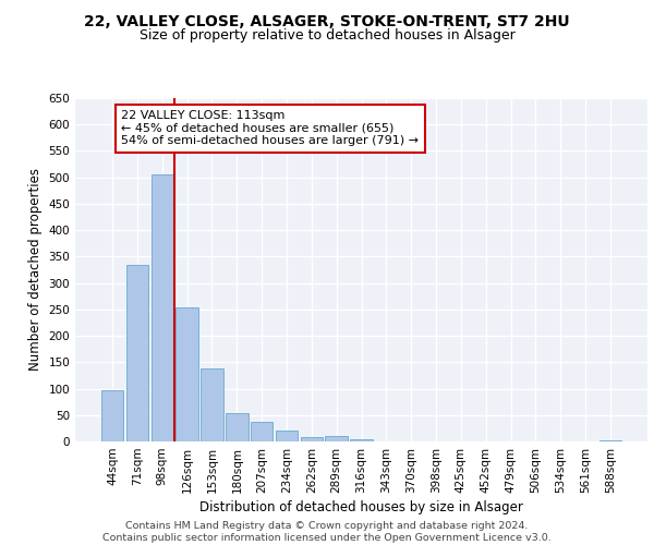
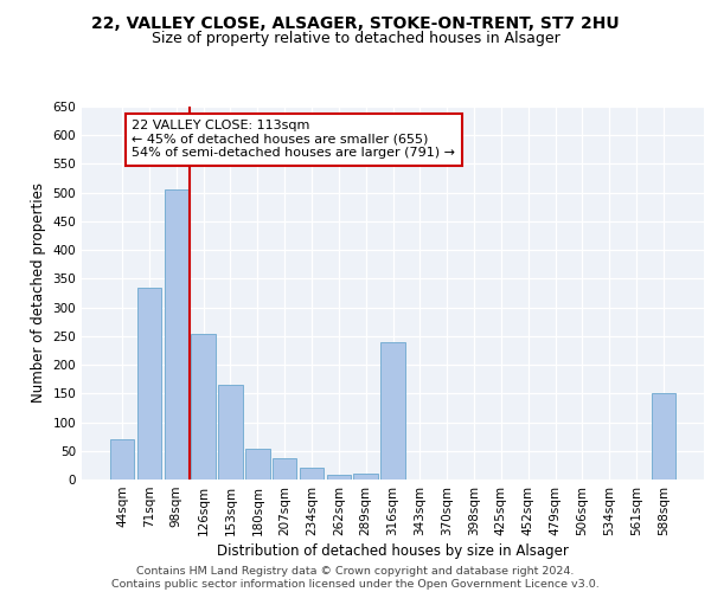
44sqm: 98 -> 70
153sqm: 138 -> 165
316sqm: 5 -> 240
588sqm: 3 -> 150
